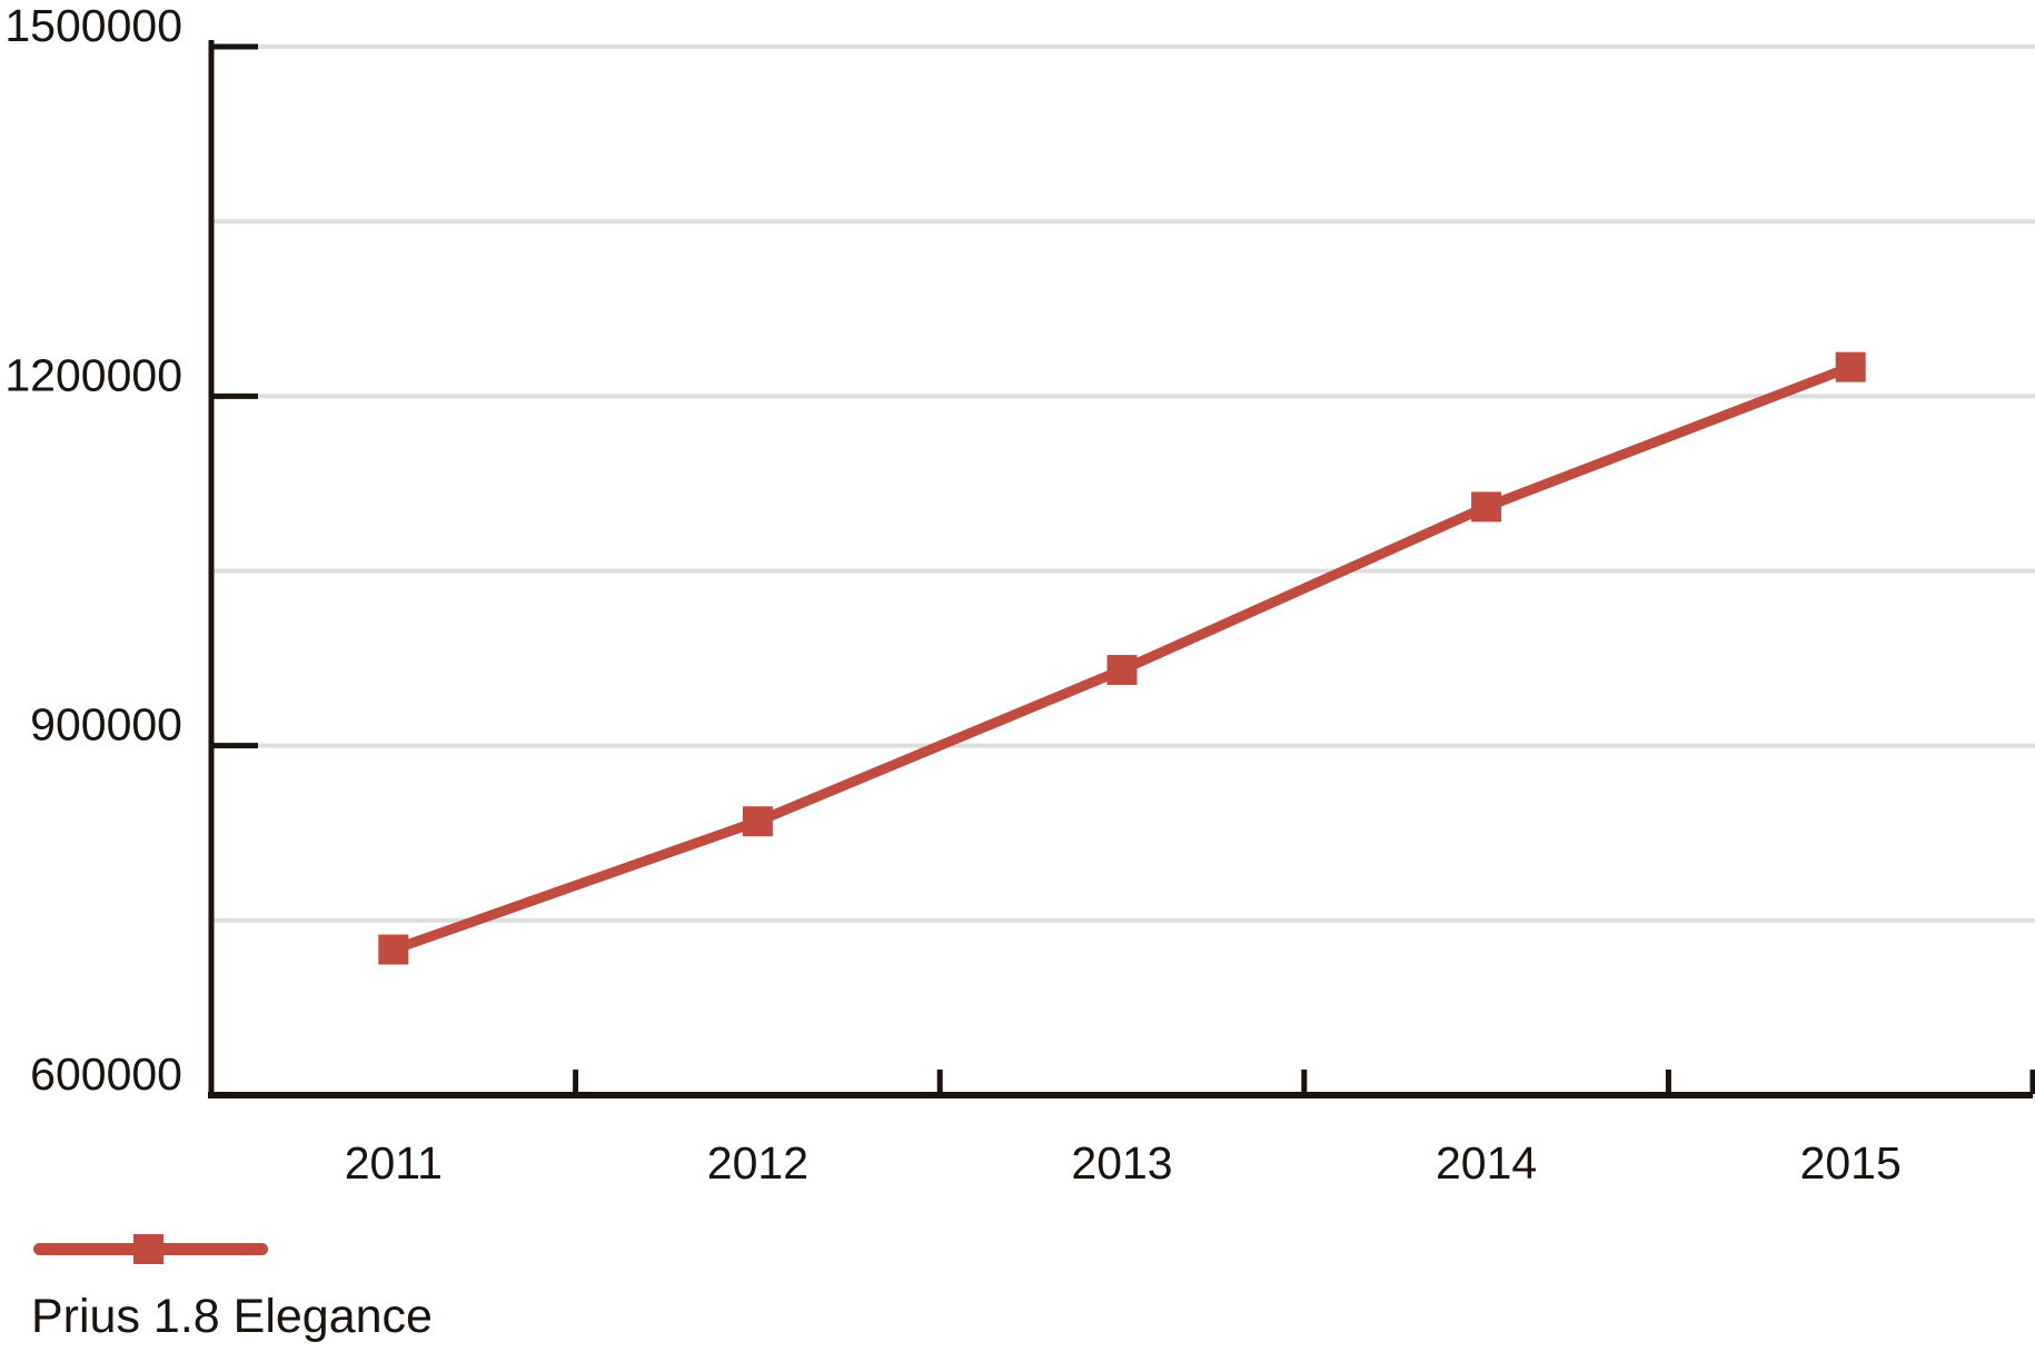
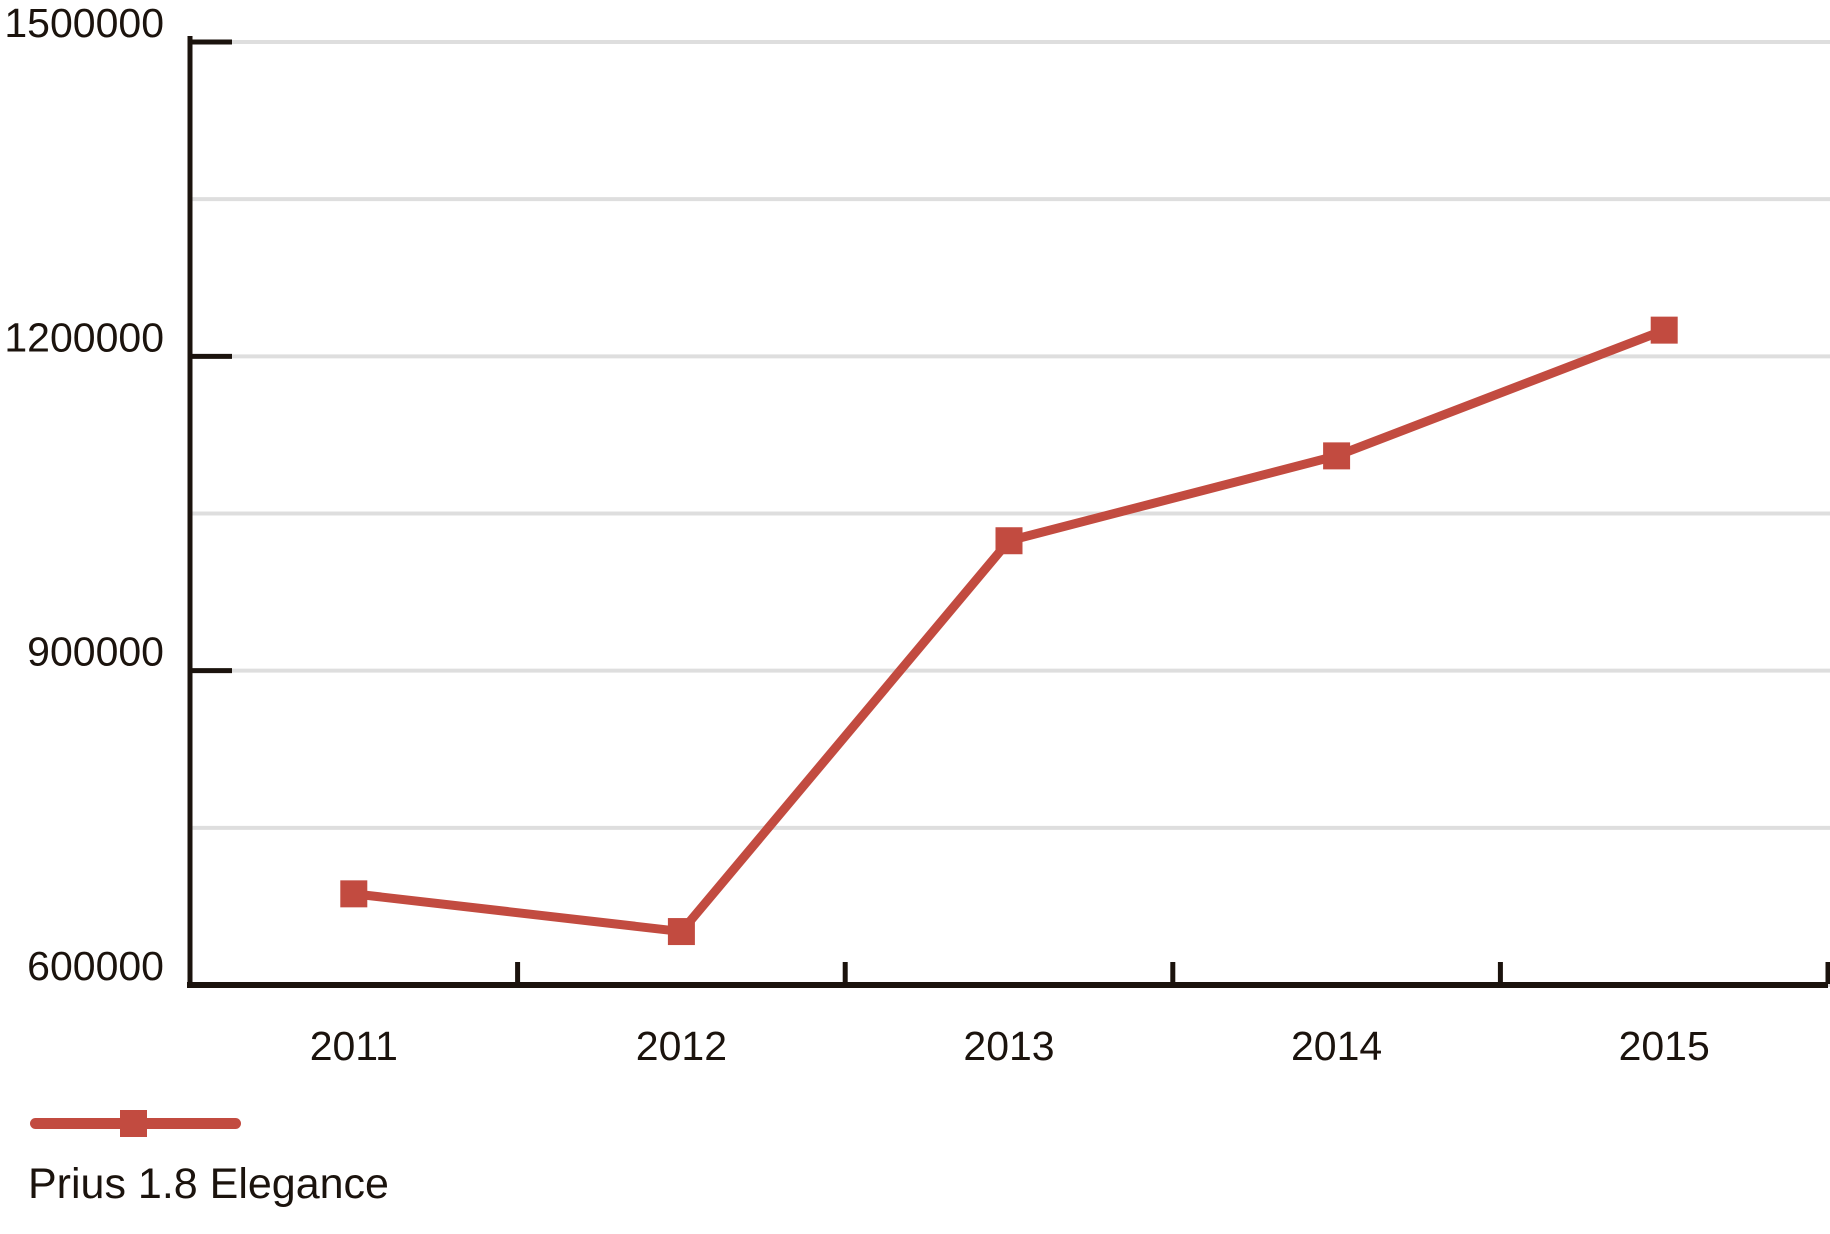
2011: 725000 -> 687000
2012: 835000 -> 651000
2013: 965000 -> 1024000
